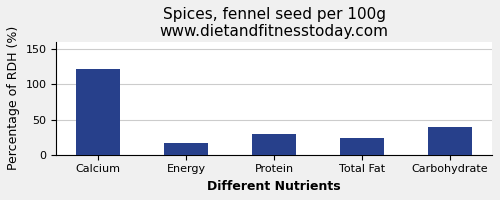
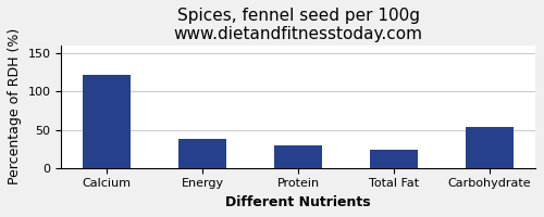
Energy: 17 -> 38
Carbohydrate: 40 -> 54
